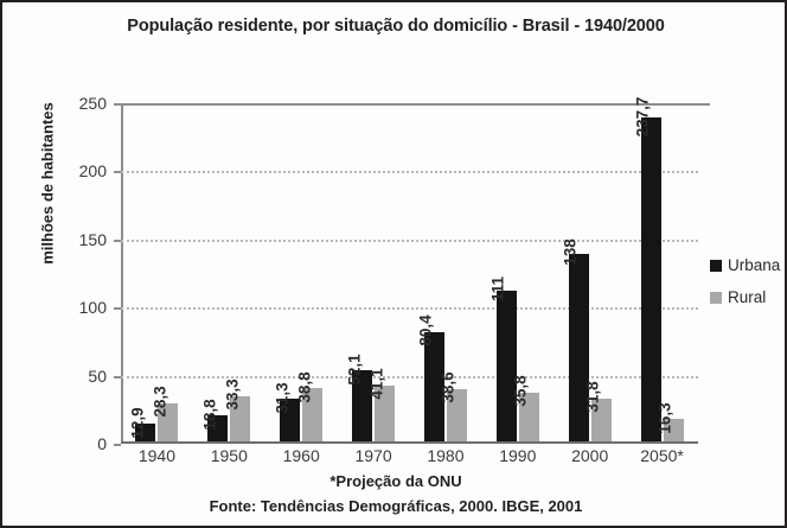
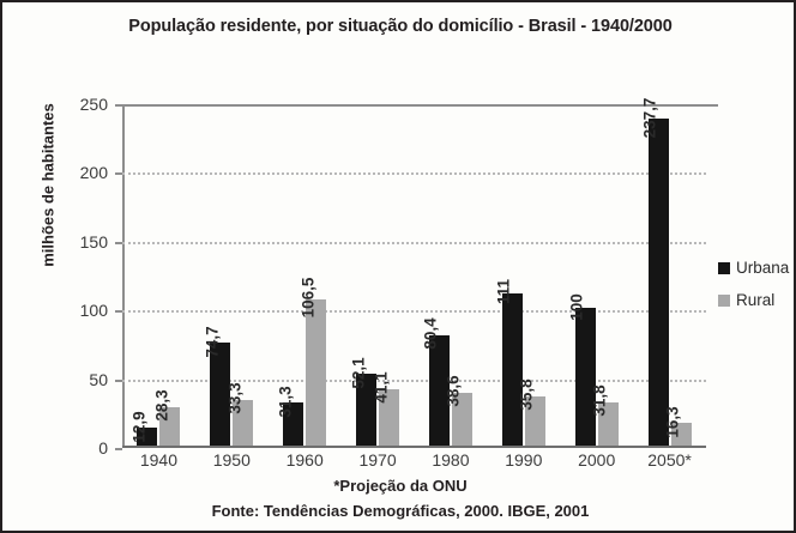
Urbana/1950: 18,8 -> 74,7
Rural/1960: 38,8 -> 106,5
Urbana/2000: 138 -> 100
